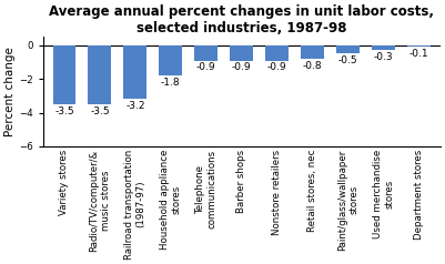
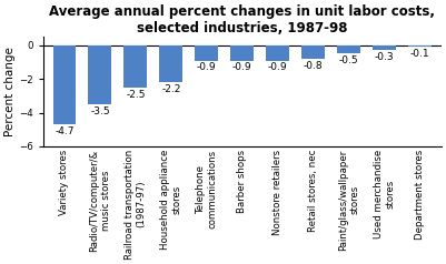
Variety stores: -3.5 -> -4.7
Railroad transportation (1987-97): -3.2 -> -2.5
Household appliance stores: -1.8 -> -2.2
